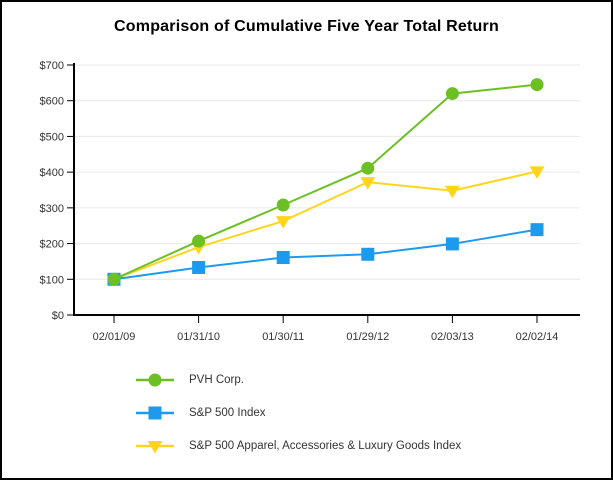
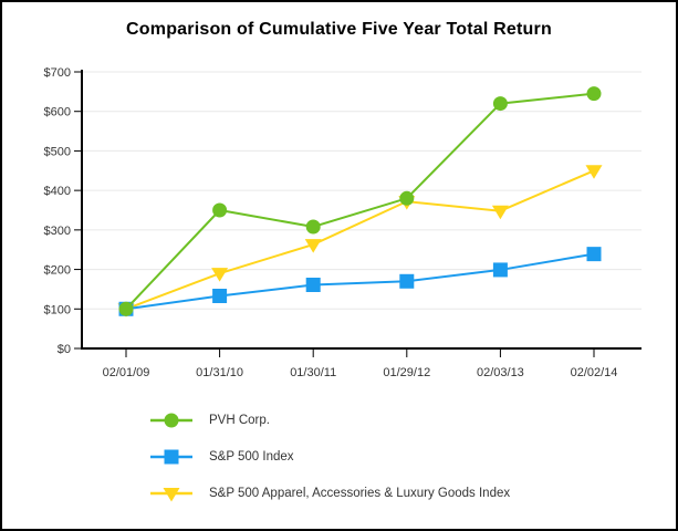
PVH Corp./01/31/10: $210 -> $350
PVH Corp./01/29/12: $410 -> $380
S&P 500 Apparel, Accessories & Luxury Goods Index/02/02/14: $400 -> $450
